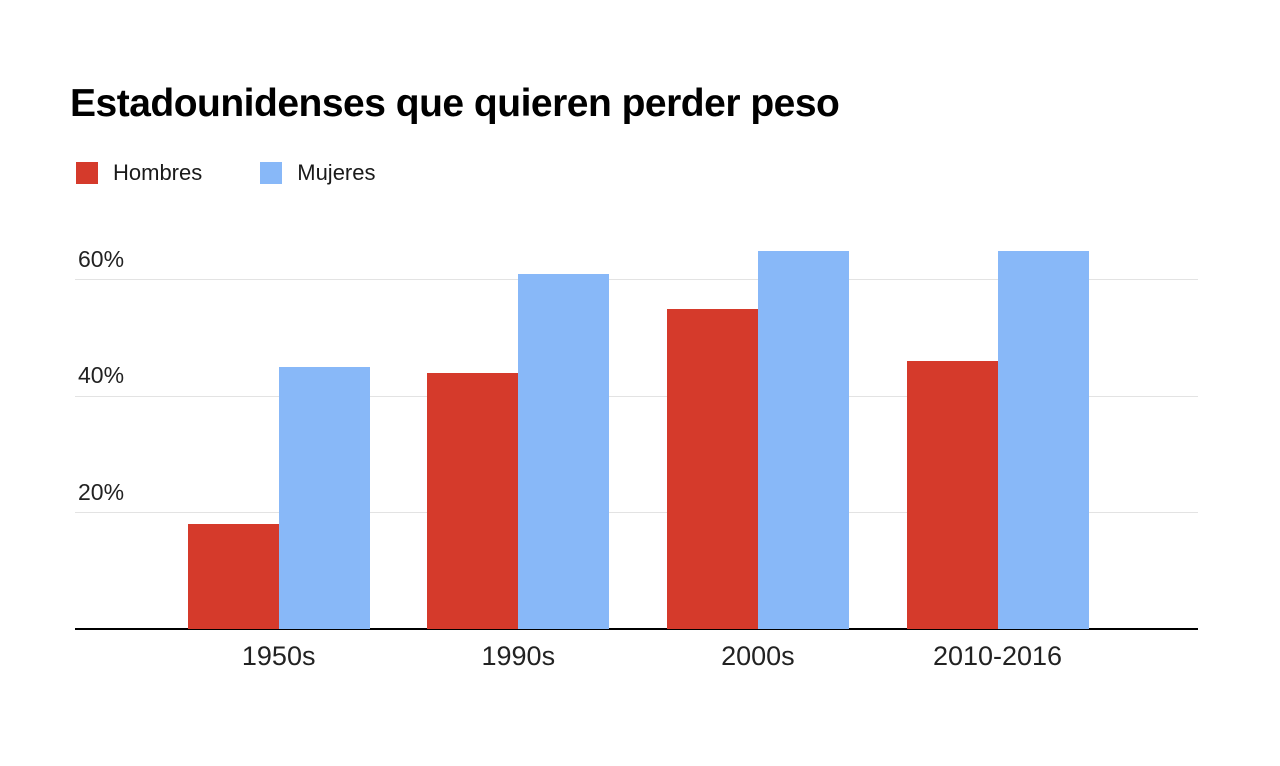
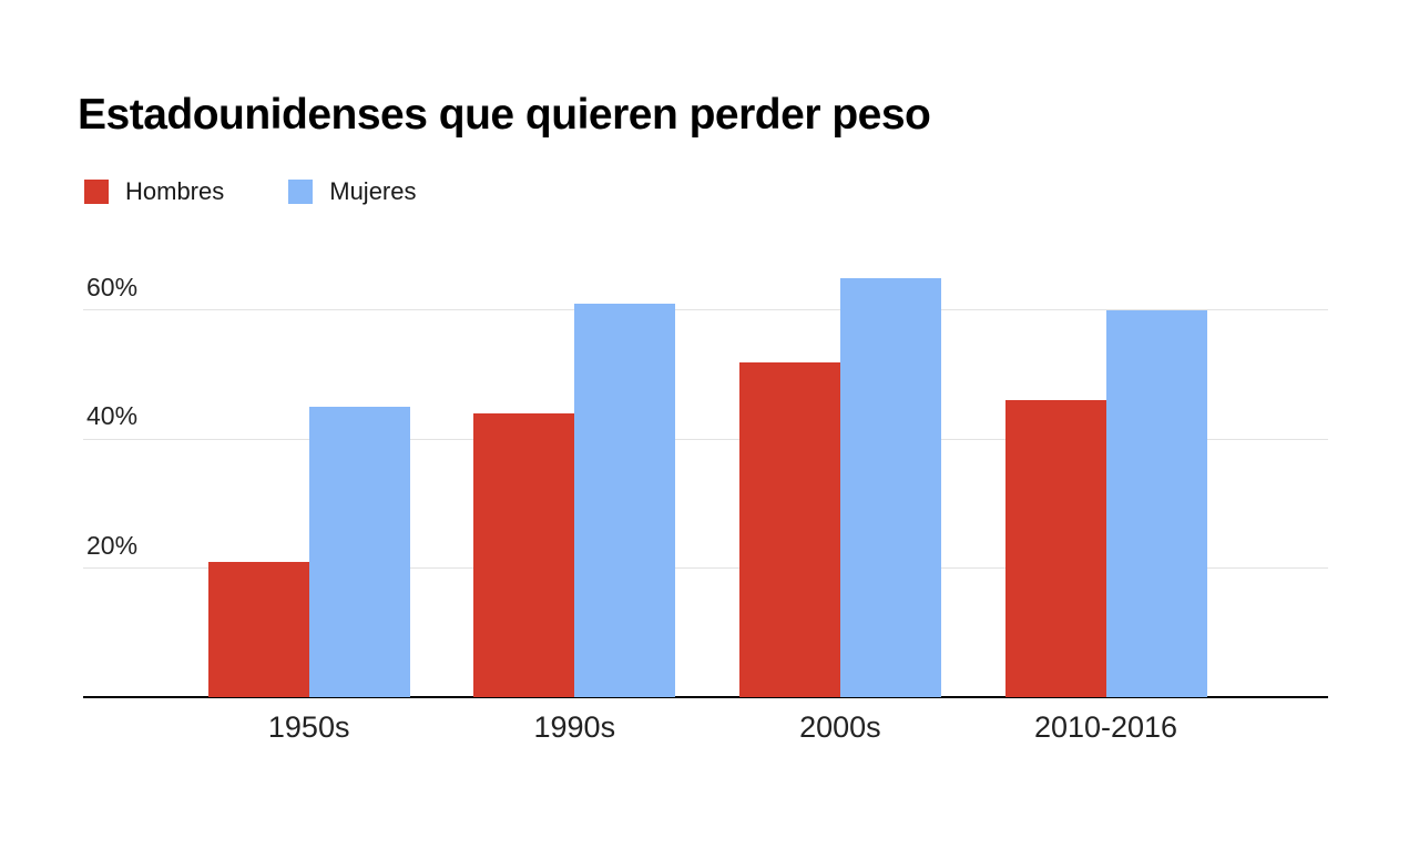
Hombres/1950s: 18% -> 21%
Hombres/2000s: 55% -> 52%
Mujeres/2010-2016: 65% -> 60%
